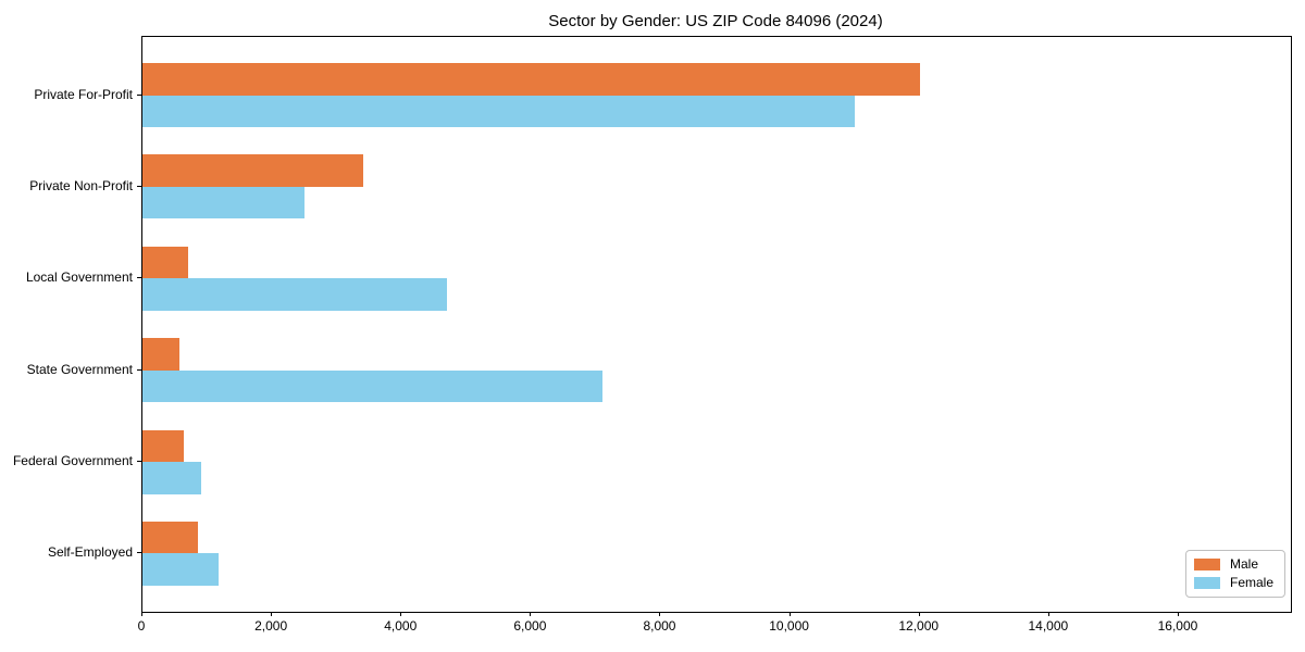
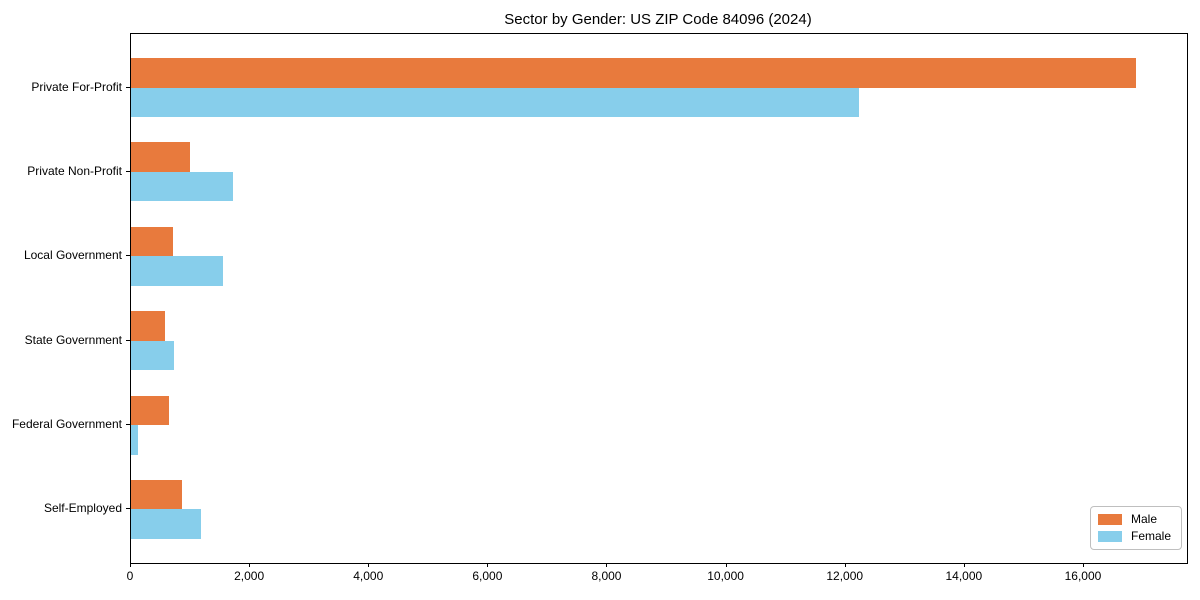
Male/Private For-Profit: 12000 -> 16900
Female/Private For-Profit: 11000 -> 12200
Male/Private Non-Profit: 3400 -> 1000
Female/Private Non-Profit: 2500 -> 1700
Female/Local Government: 4700 -> 1500
Female/State Government: 7100 -> 700
Female/Federal Government: 900 -> 100
